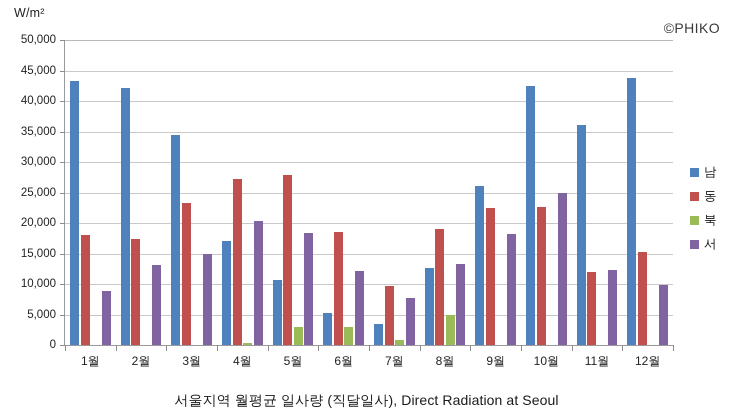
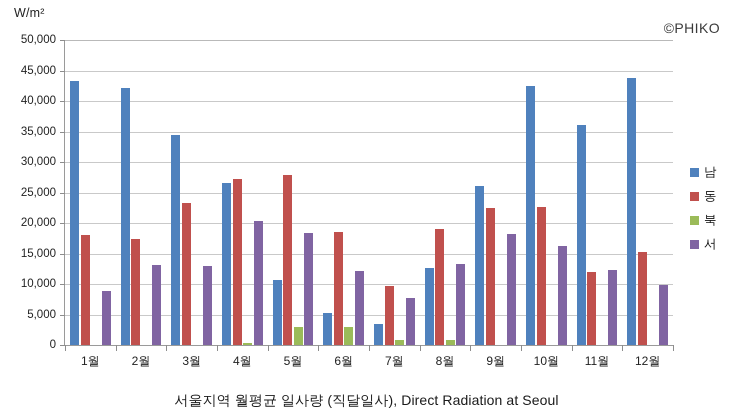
서/3월: 15000 -> 13000
남/4월: 17000 -> 26000
북/8월: 5000 -> 1000
서/10월: 25000 -> 16000
